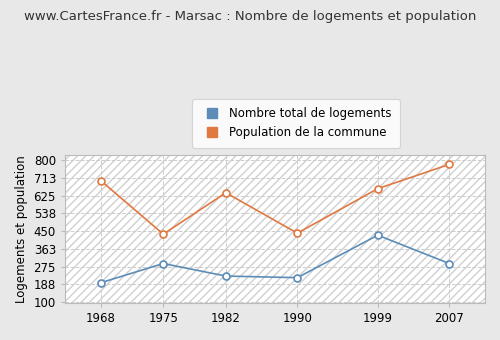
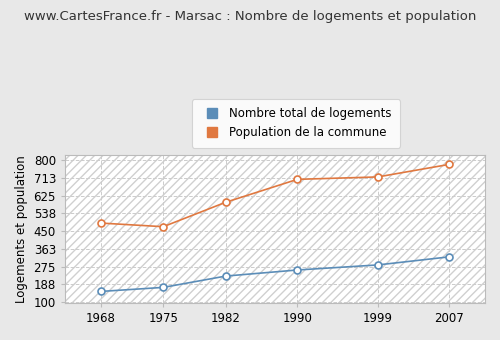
Nombre total de logements/1968: 195 -> 152
Population de la commune/1968: 700 -> 490
Nombre total de logements/1975: 290 -> 172
Population de la commune/1975: 435 -> 472
Population de la commune/1982: 640 -> 593
Nombre total de logements/1990: 220 -> 258
Population de la commune/1990: 440 -> 706
Nombre total de logements/1999: 430 -> 283
Population de la commune/1999: 660 -> 718
Nombre total de logements/2007: 290 -> 323
